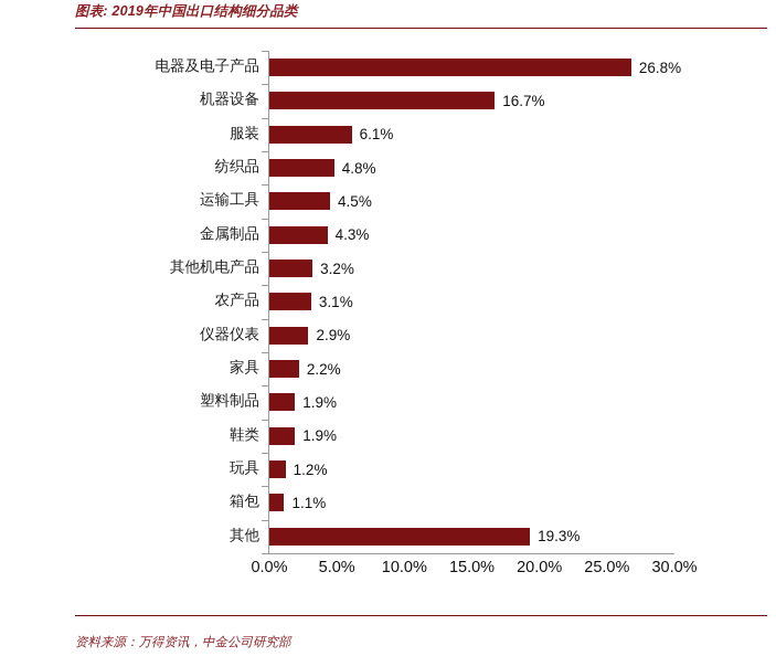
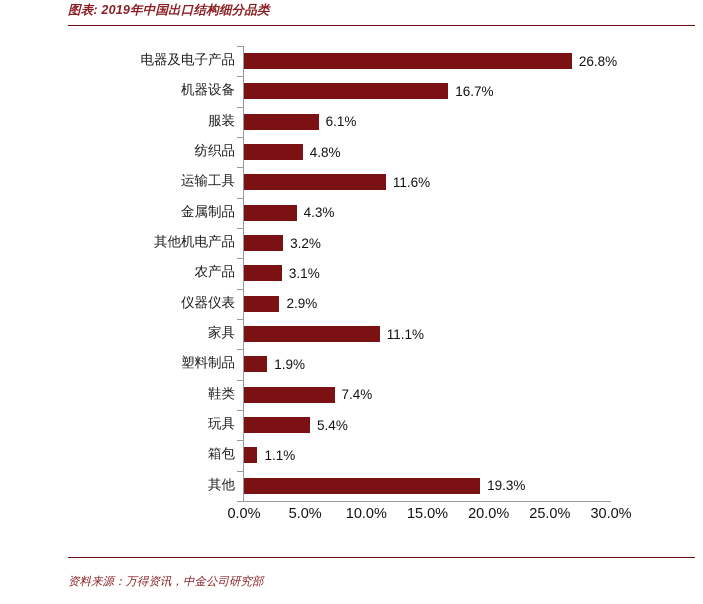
运输工具: 4.5% -> 11.6%
家具: 2.2% -> 11.1%
鞋类: 1.9% -> 7.4%
玩具: 1.2% -> 5.4%
